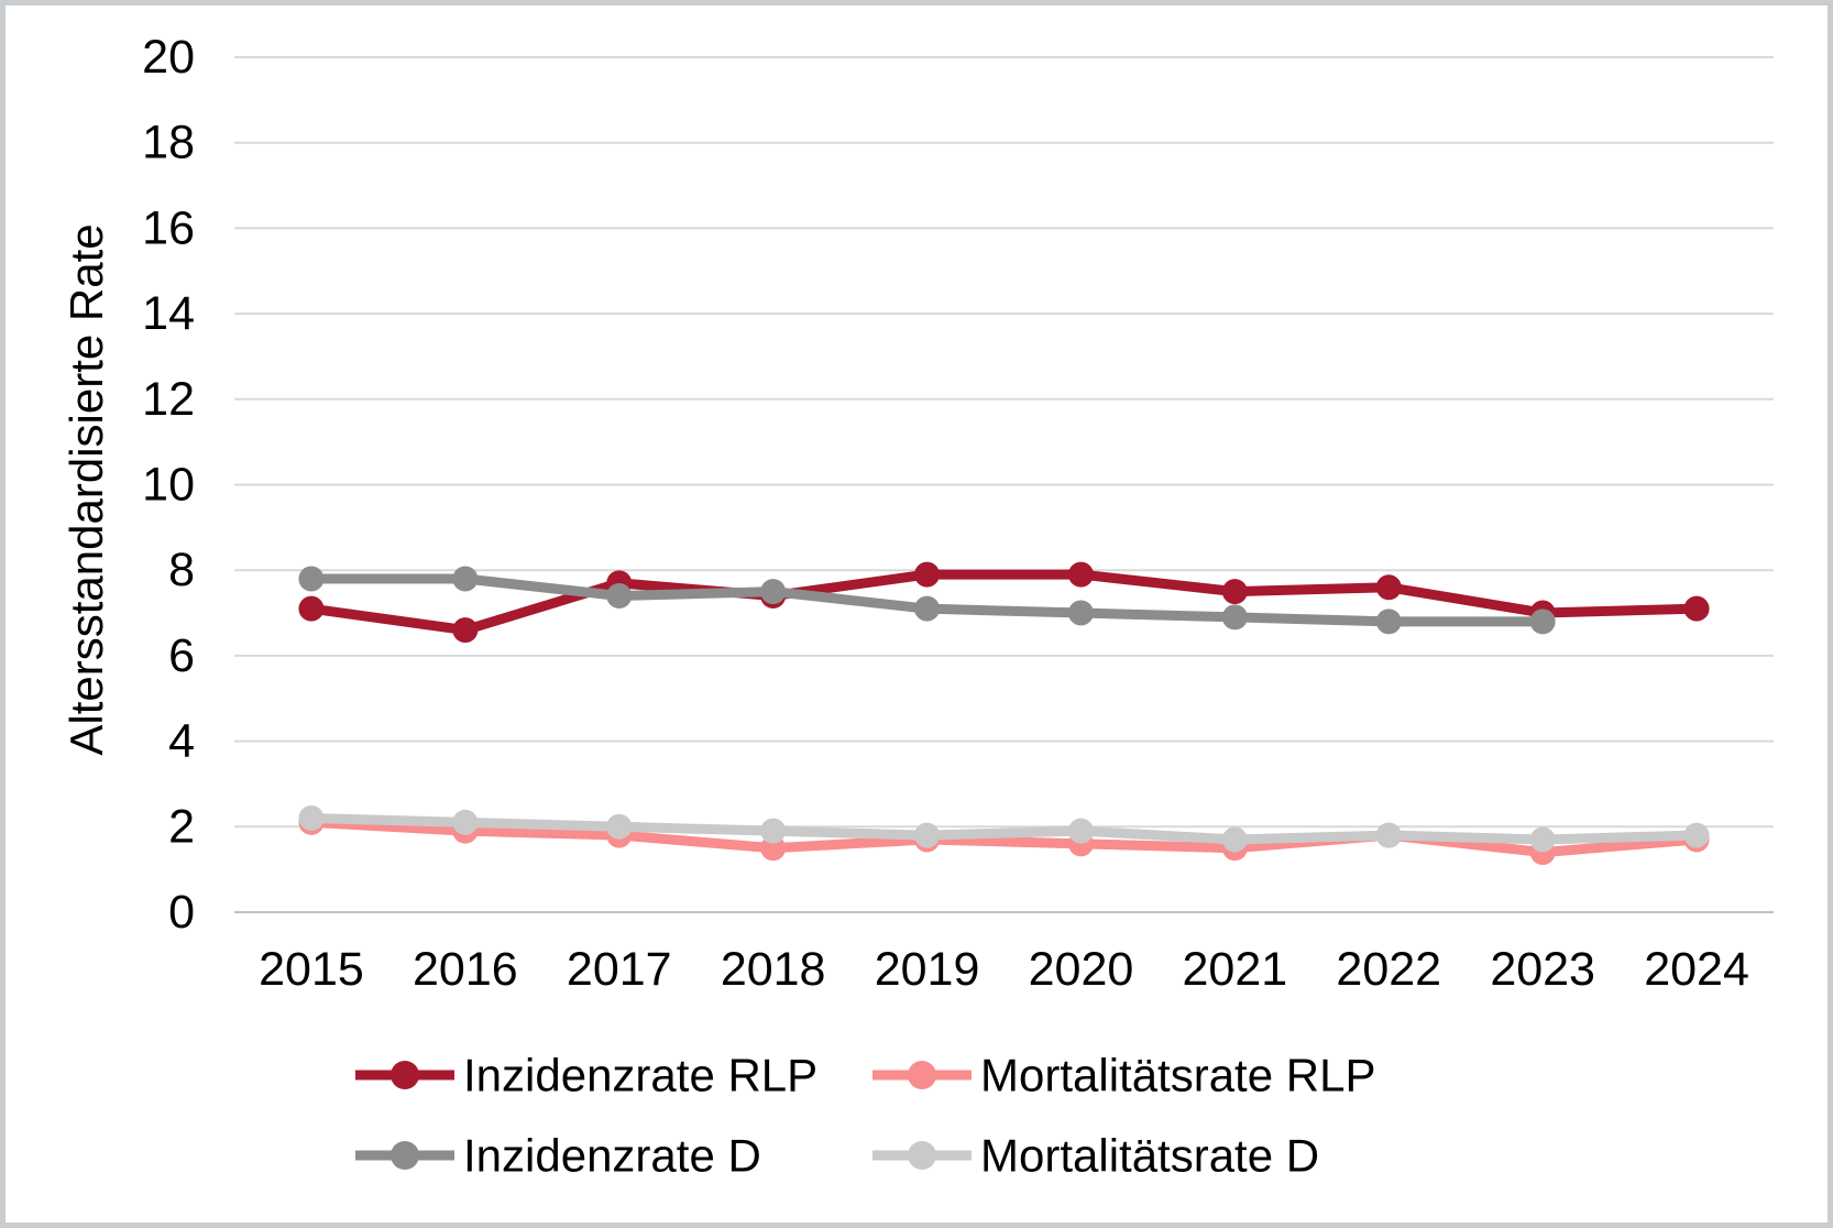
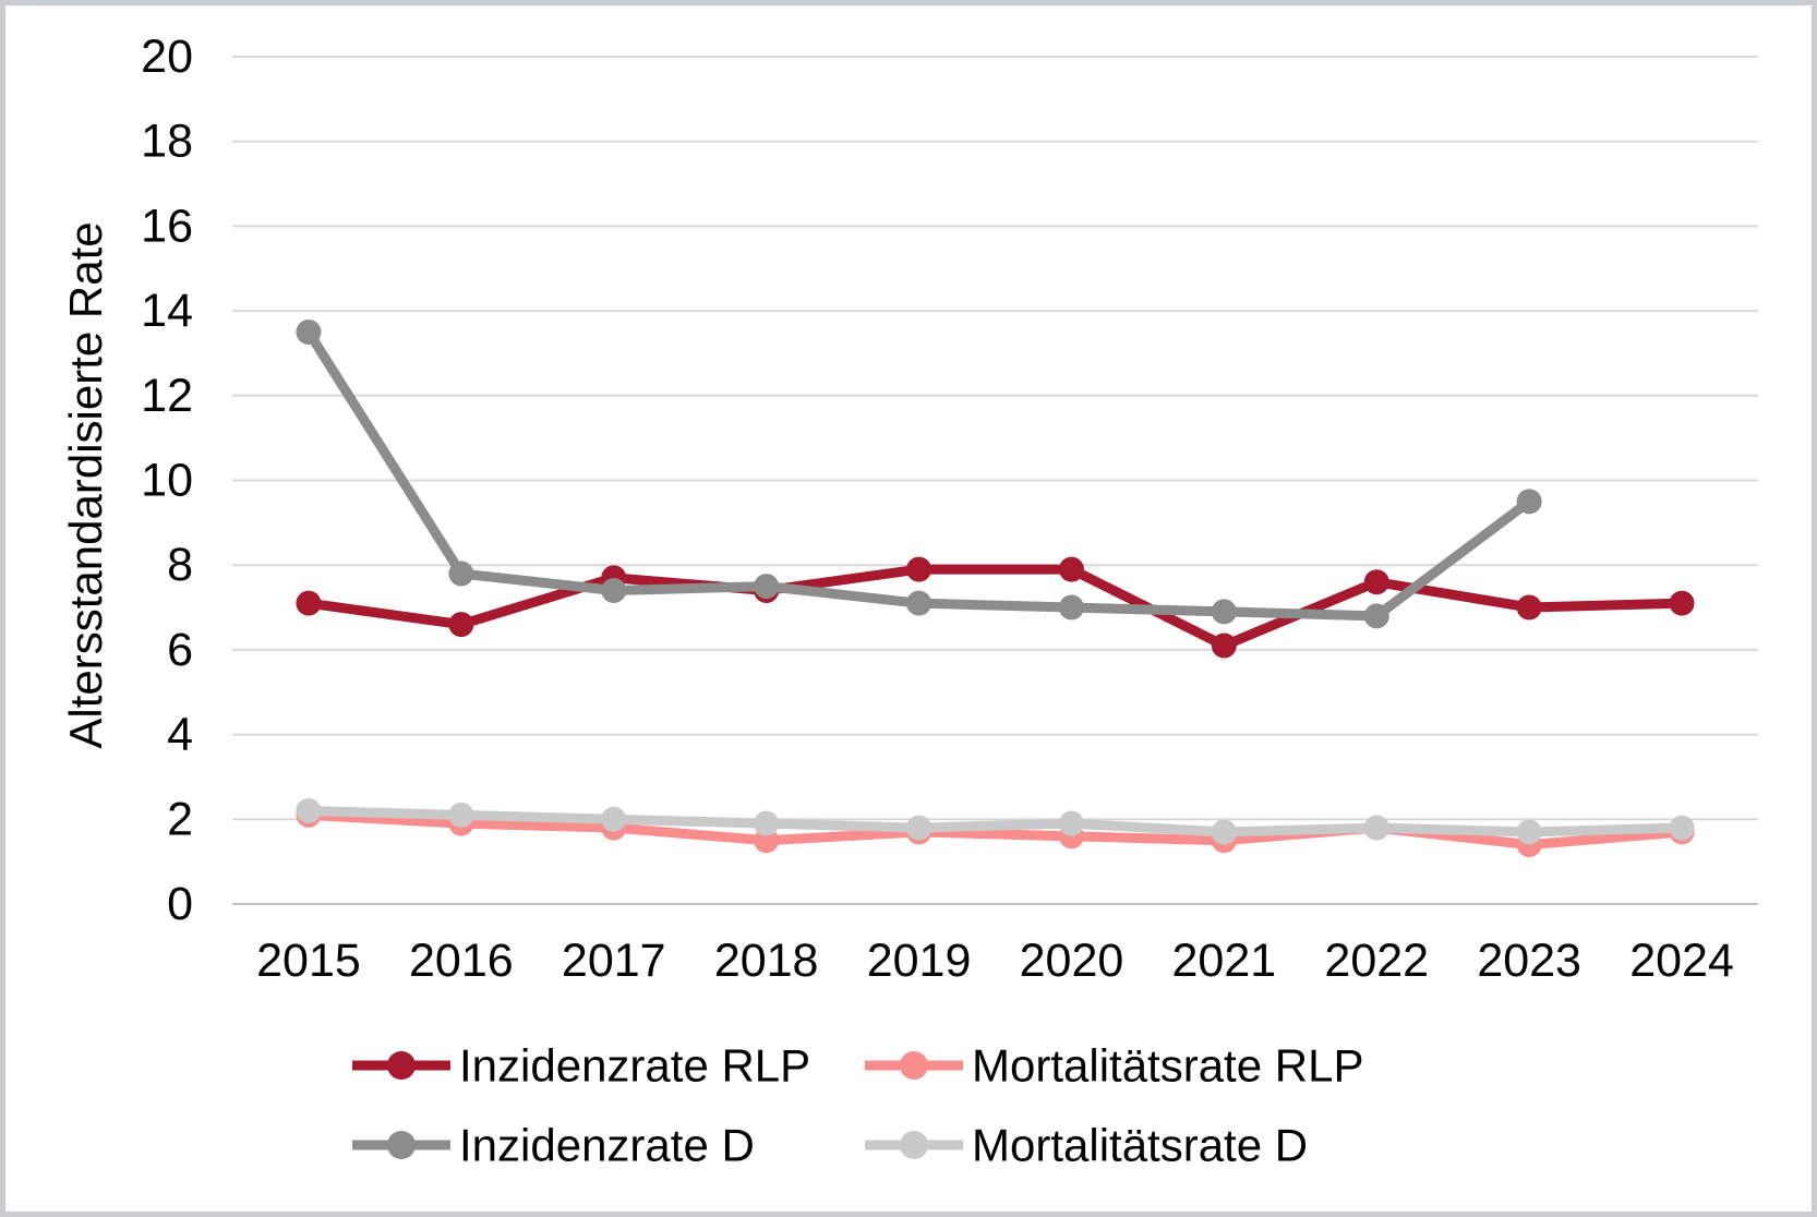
Inzidenzrate D/2015: 7.8 -> 13.5
Inzidenzrate RLP/2021: 7.5 -> 6.1
Inzidenzrate D/2023: 6.8 -> 9.5
